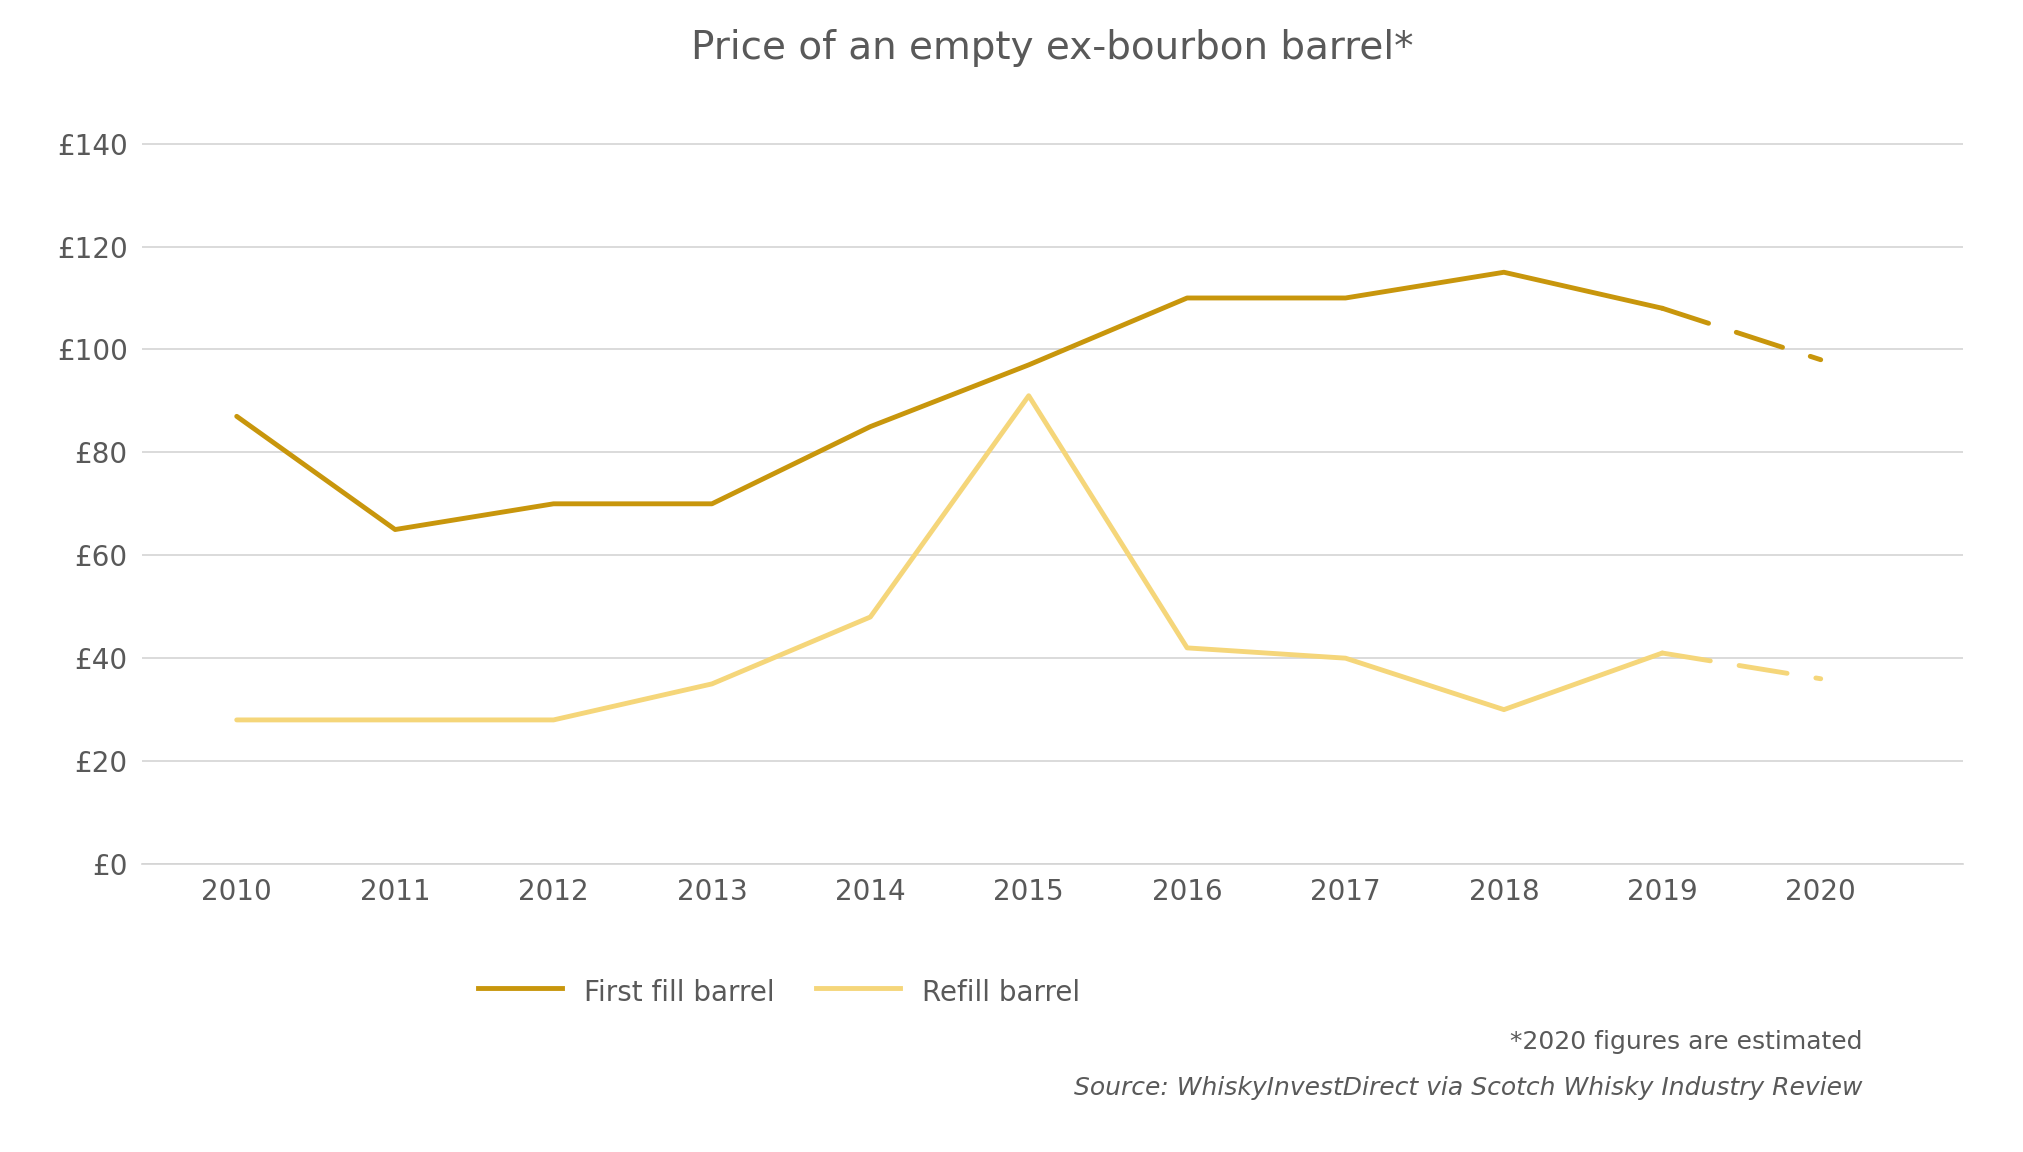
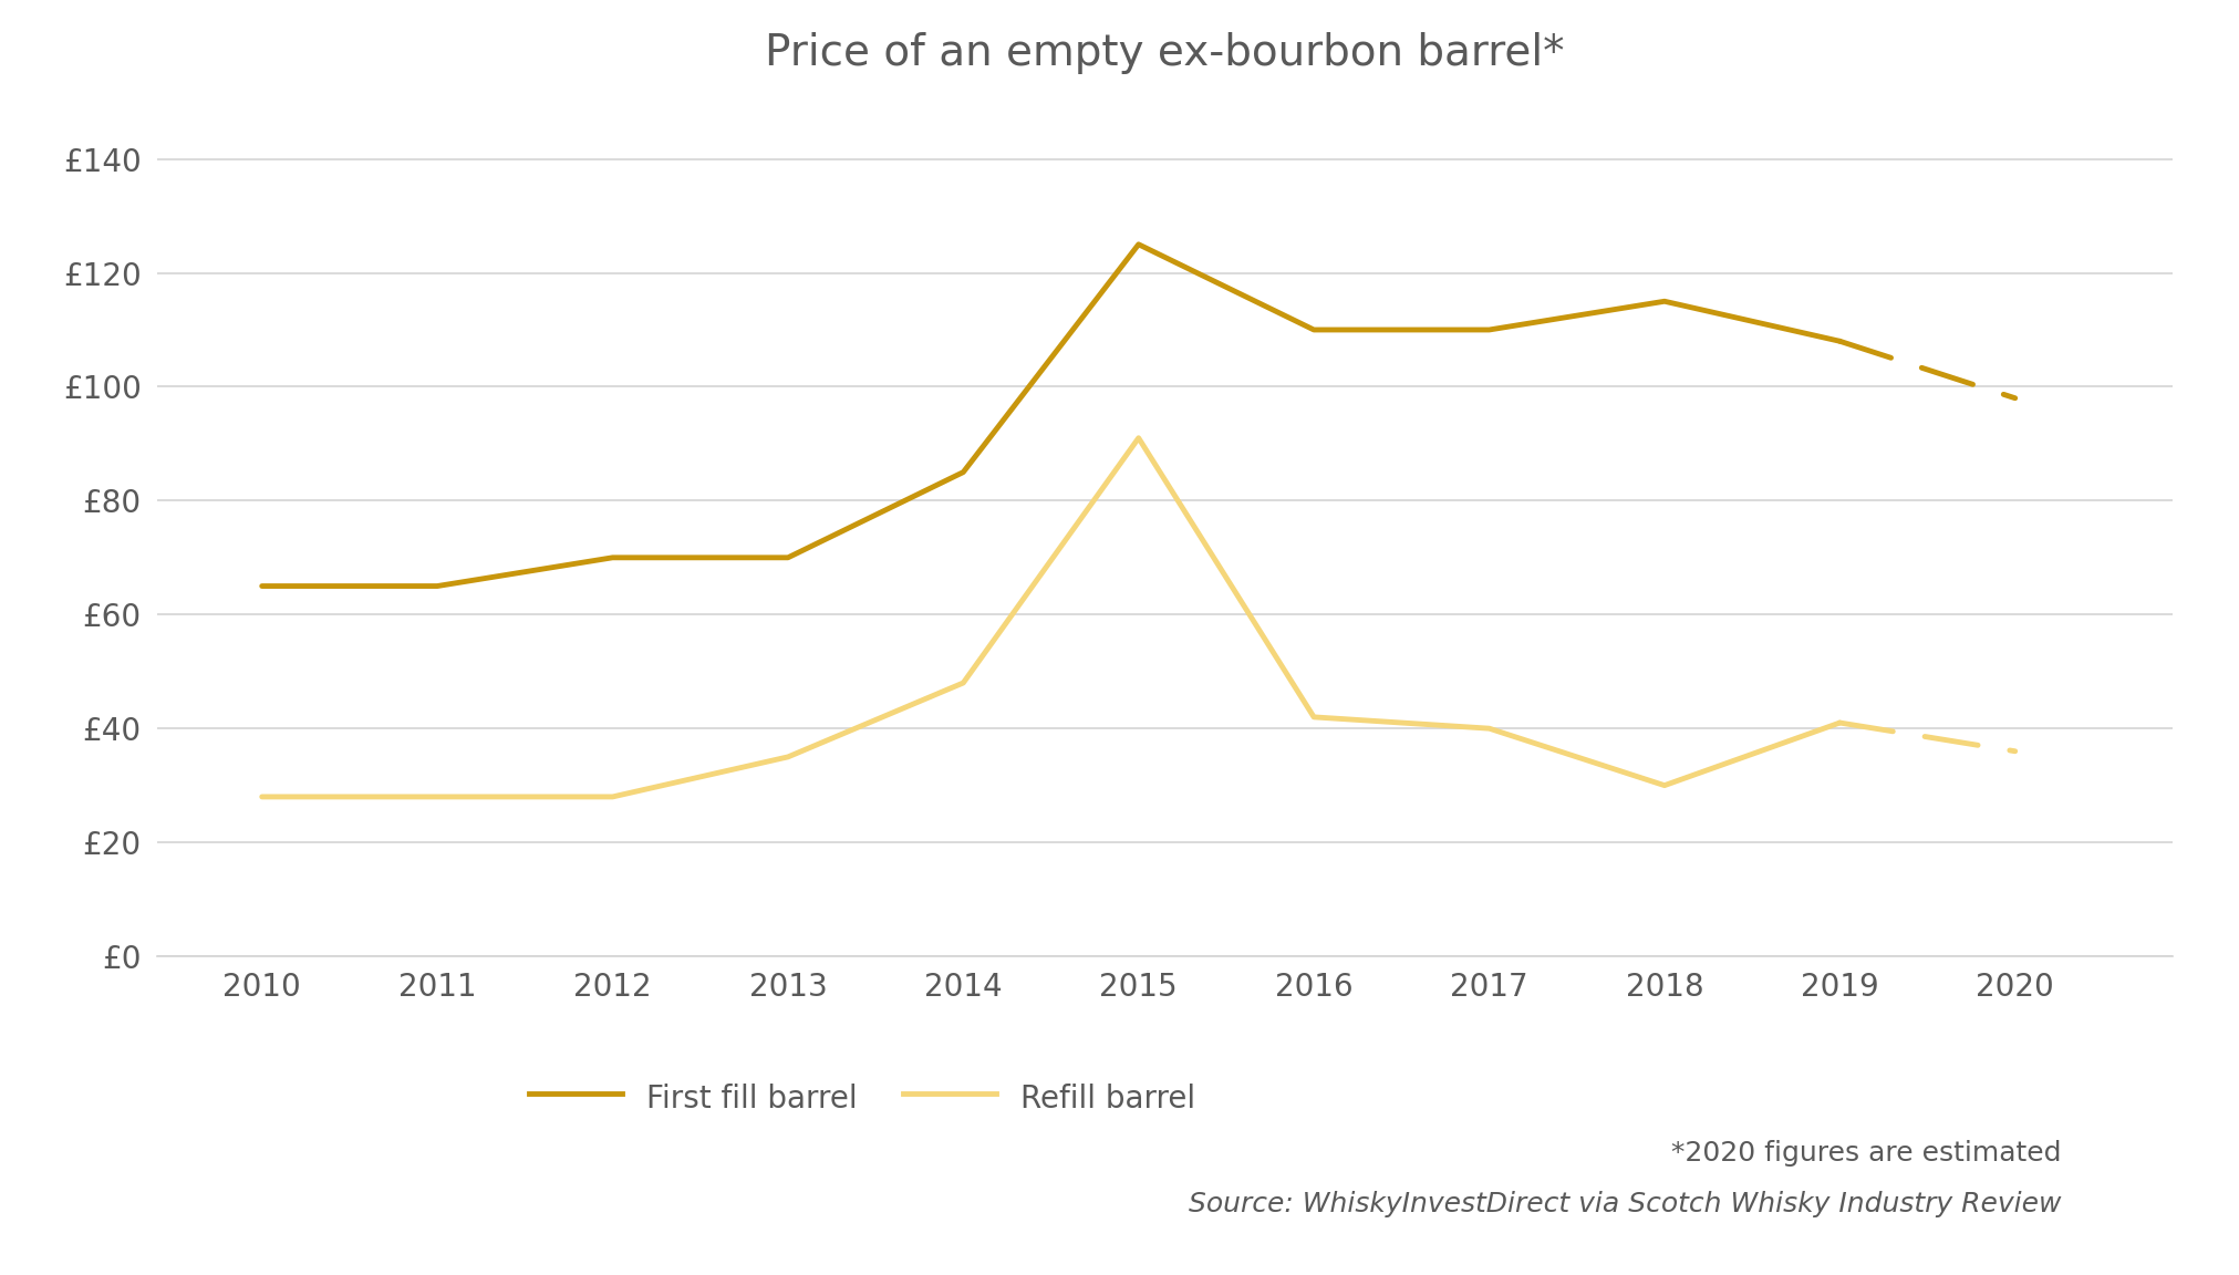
First fill barrel/2010: £87 -> £65
First fill barrel/2015: £97 -> £125
